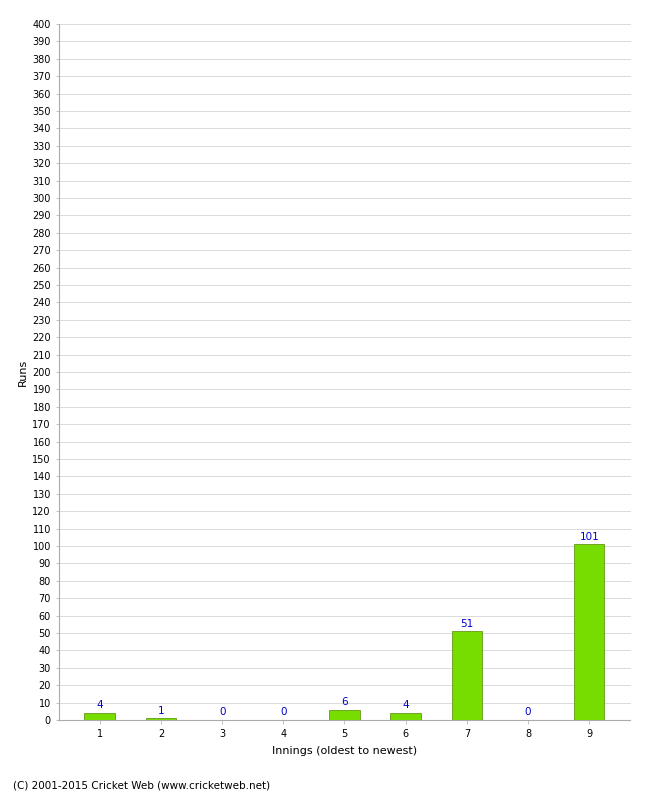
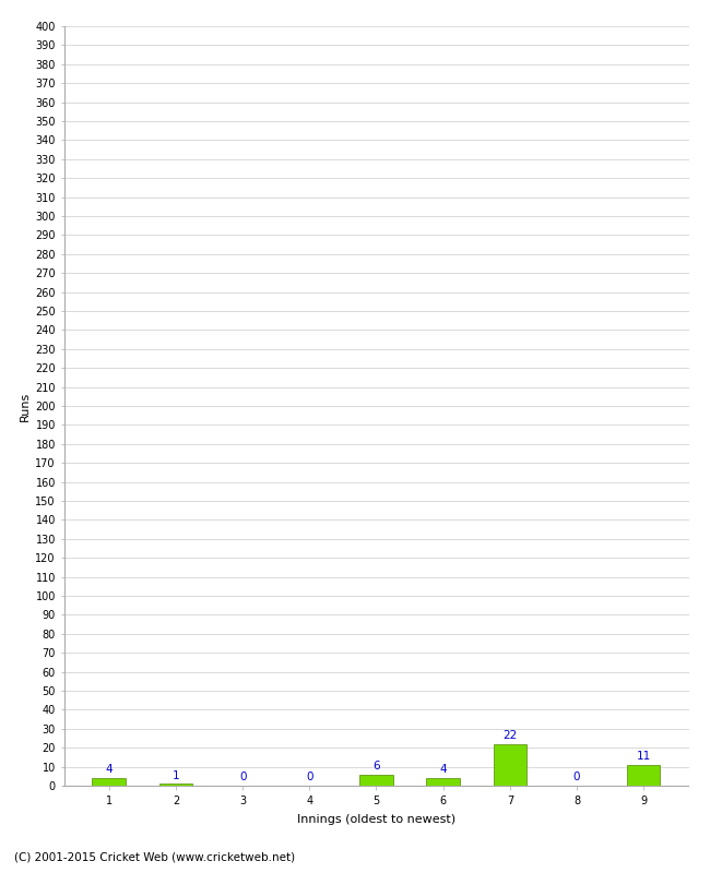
7: 51 -> 22
9: 101 -> 11
